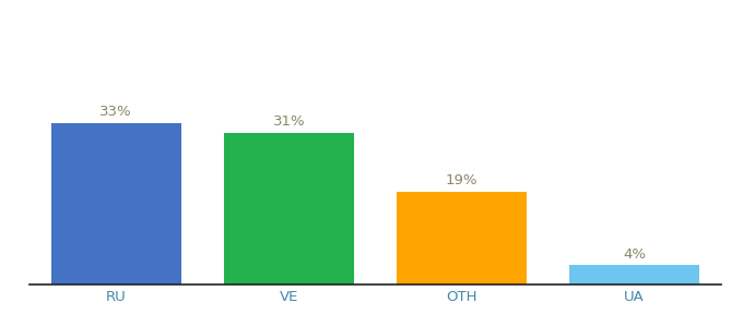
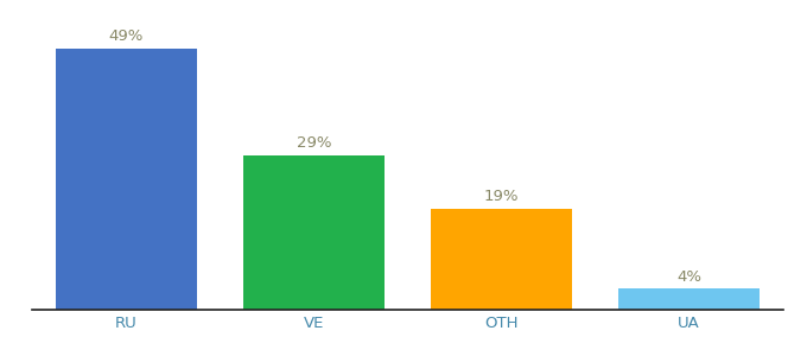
RU: 33% -> 49%
VE: 31% -> 29%
